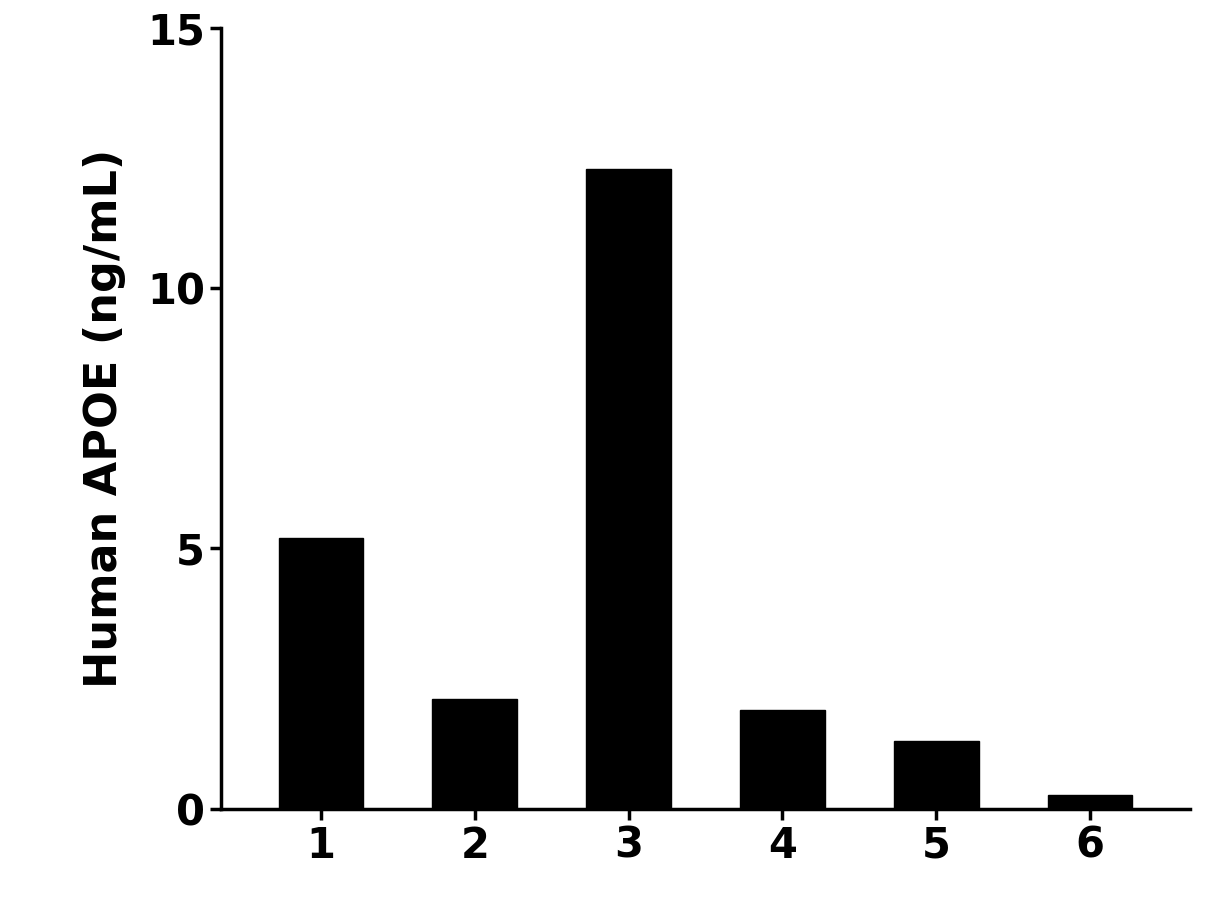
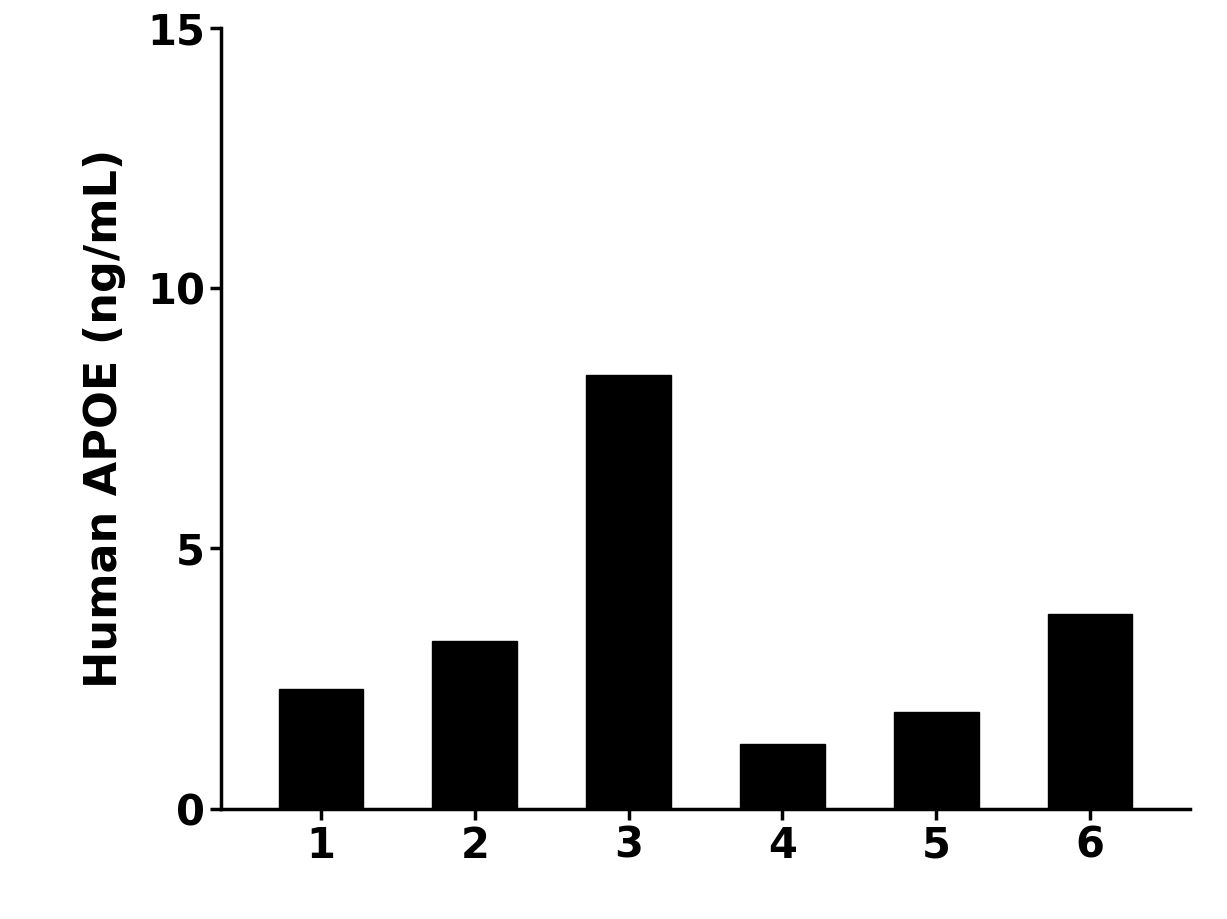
1: 5.20 -> 2.30
2: 2.10 -> 3.22
3: 12.28 -> 8.32
4: 1.90 -> 1.24
5: 1.30 -> 1.86
6: 0.26 -> 3.74
